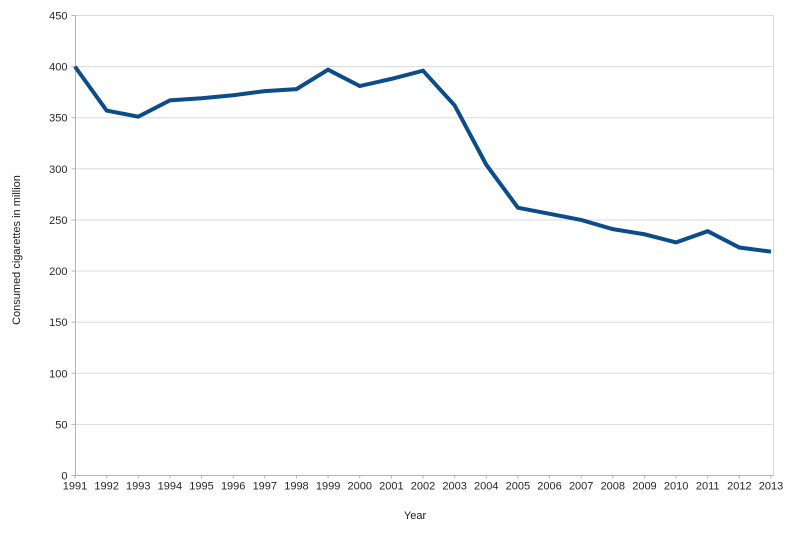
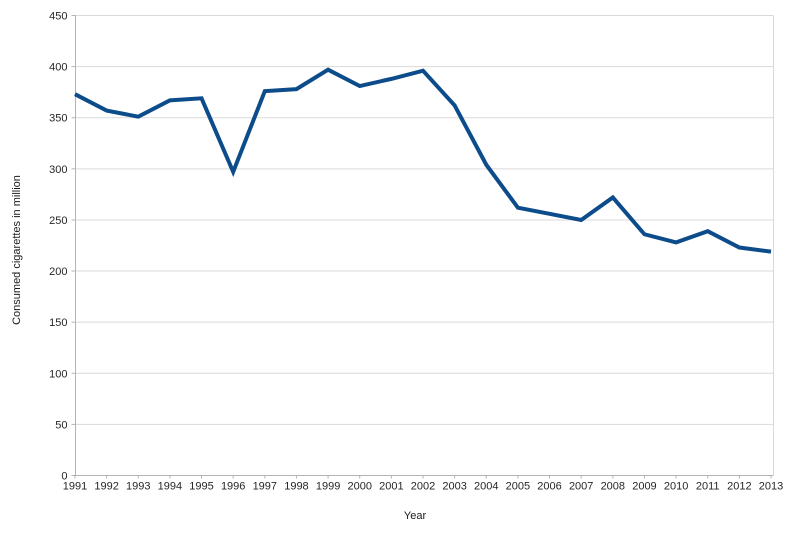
1991: 400 -> 373
1996: 372 -> 297
2008: 241 -> 272
